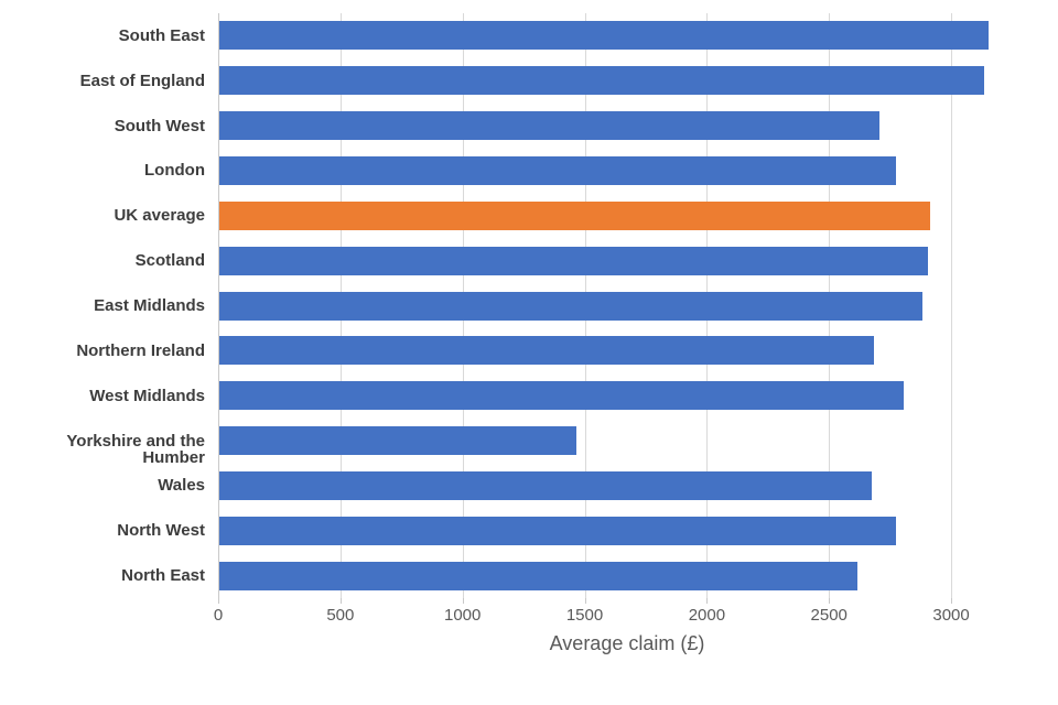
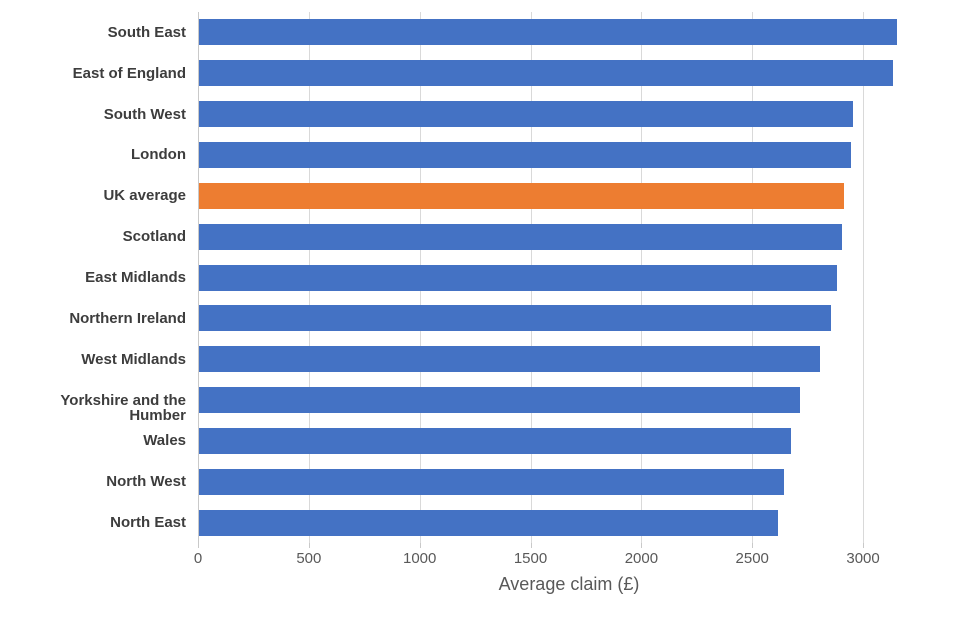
South West: 2700 -> 2950
London: 2770 -> 2940
Northern Ireland: 2680 -> 2850
Yorkshire and the Humber: 1460 -> 2710
North West: 2770 -> 2640
